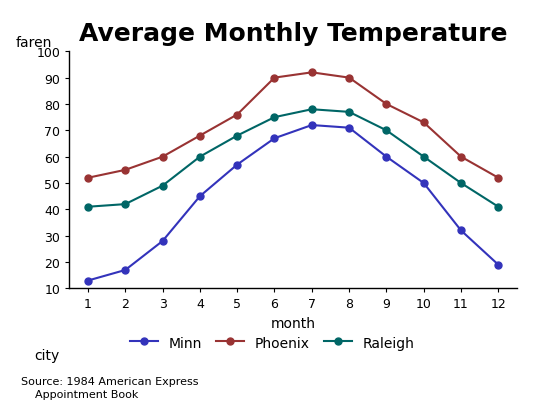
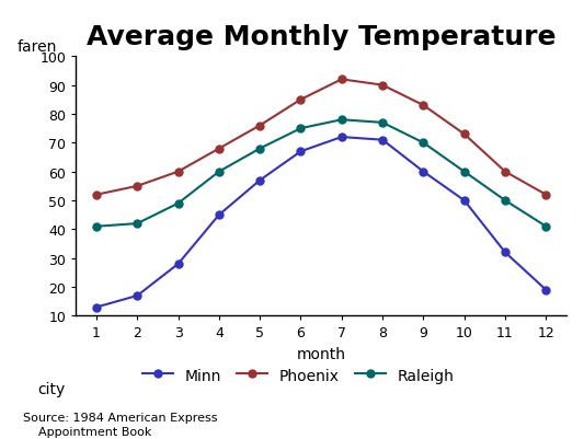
Phoenix/6: 90 -> 85
Phoenix/9: 80 -> 83
